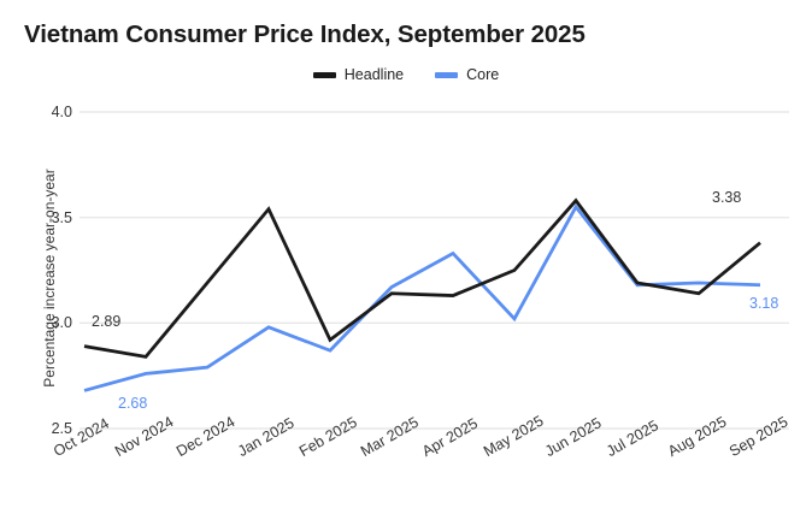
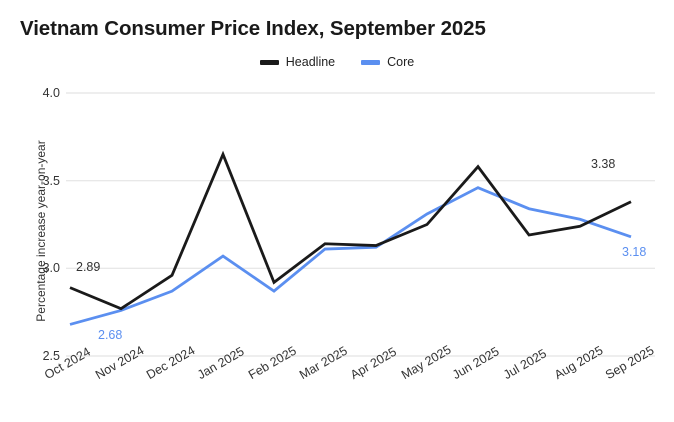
Headline/Nov 2024: 2.84 -> 2.77
Headline/Dec 2024: 3.19 -> 2.96
Core/Dec 2024: 2.79 -> 2.87
Headline/Jan 2025: 3.54 -> 3.65
Core/Jan 2025: 2.98 -> 3.07
Core/Mar 2025: 3.17 -> 3.11
Core/Apr 2025: 3.33 -> 3.12
Core/May 2025: 3.02 -> 3.31
Core/Jun 2025: 3.55 -> 3.46
Core/Jul 2025: 3.18 -> 3.34
Headline/Aug 2025: 3.14 -> 3.24
Core/Aug 2025: 3.19 -> 3.28
